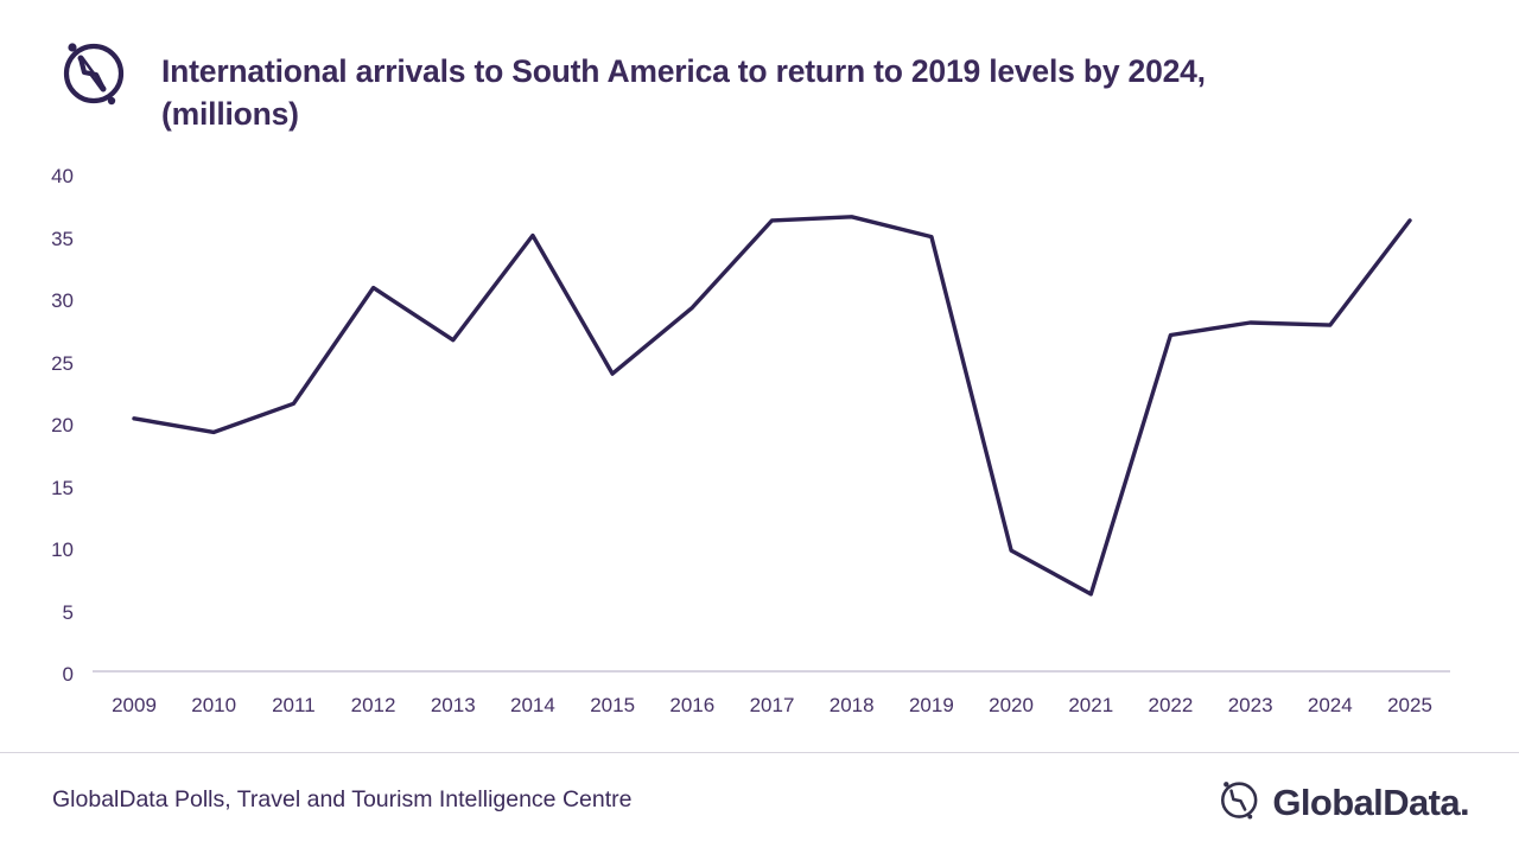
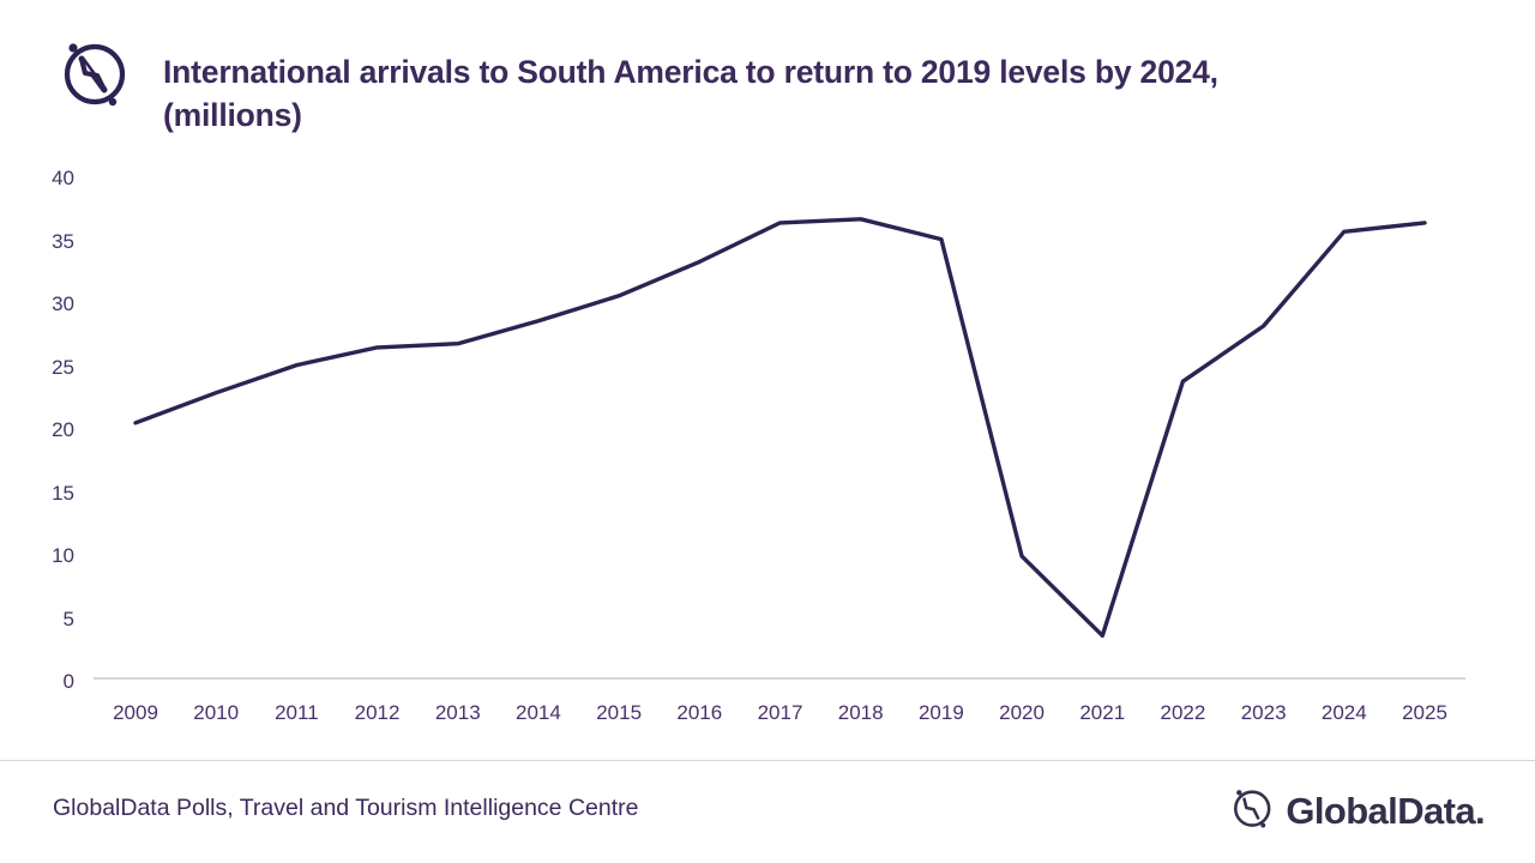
2010: 19.2 -> 22.7
2011: 21.5 -> 24.9
2012: 30.8 -> 26.3
2014: 35.0 -> 28.4
2015: 23.9 -> 30.4
2016: 29.2 -> 33.1
2021: 6.2 -> 3.4
2022: 27.0 -> 23.6
2024: 27.8 -> 35.5
